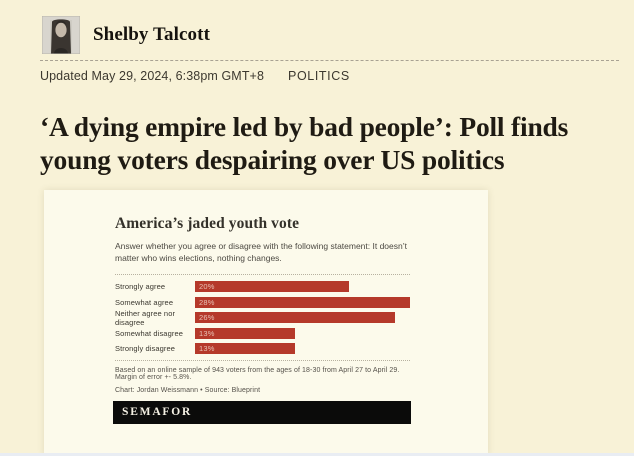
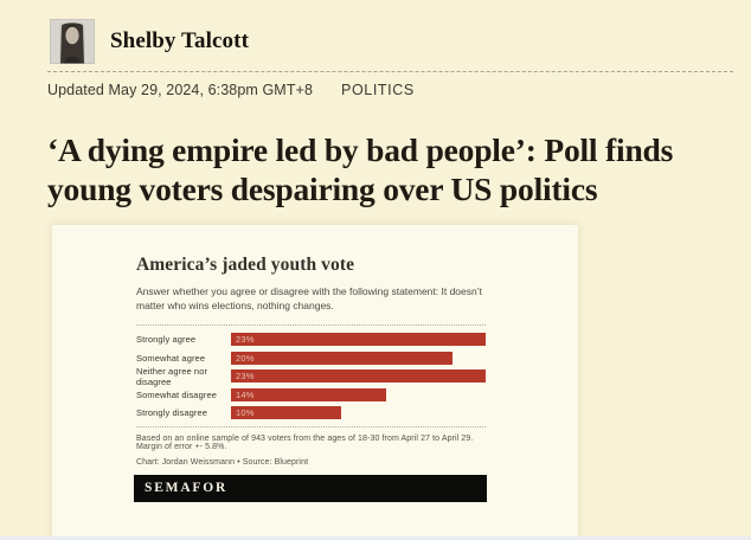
Strongly agree: 20% -> 23%
Somewhat agree: 28% -> 20%
Neither agree nor disagree: 26% -> 23%
Somewhat disagree: 13% -> 14%
Strongly disagree: 13% -> 10%
